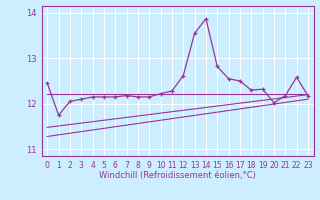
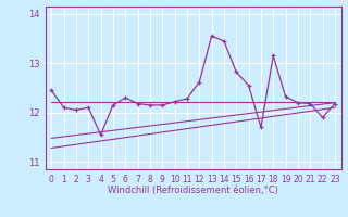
1: 11.75 -> 12.10
4: 12.15 -> 11.55
6: 12.15 -> 12.30
14: 13.87 -> 13.45
17: 12.50 -> 11.70
18: 12.30 -> 13.15
20: 12.02 -> 12.20
22: 12.58 -> 11.90
